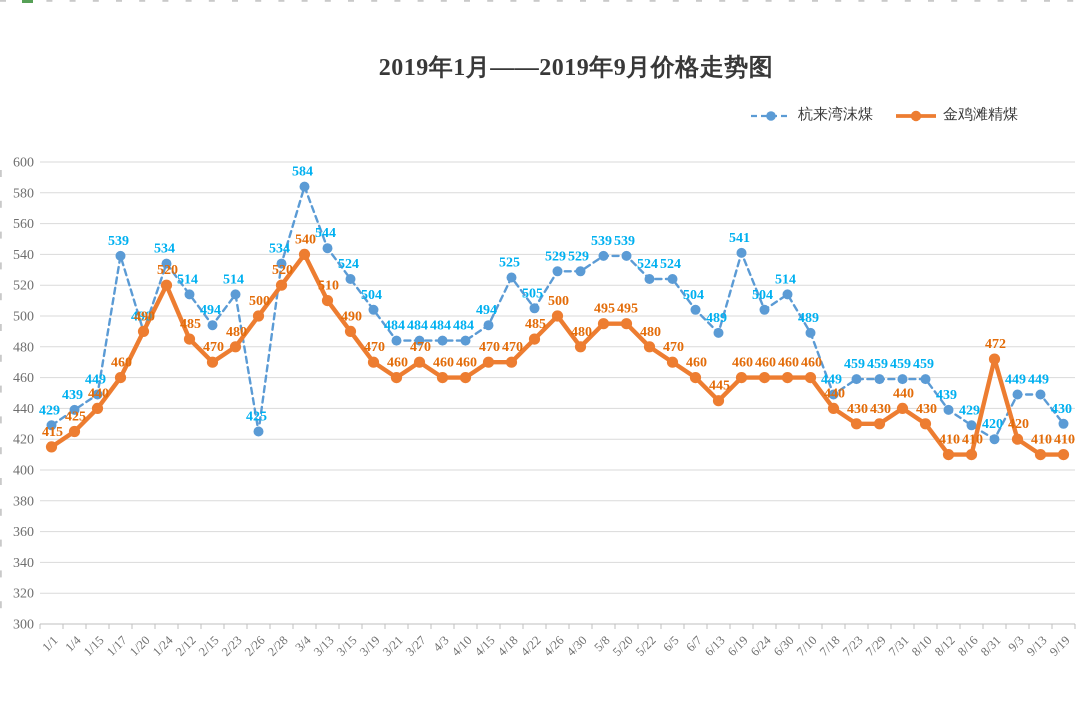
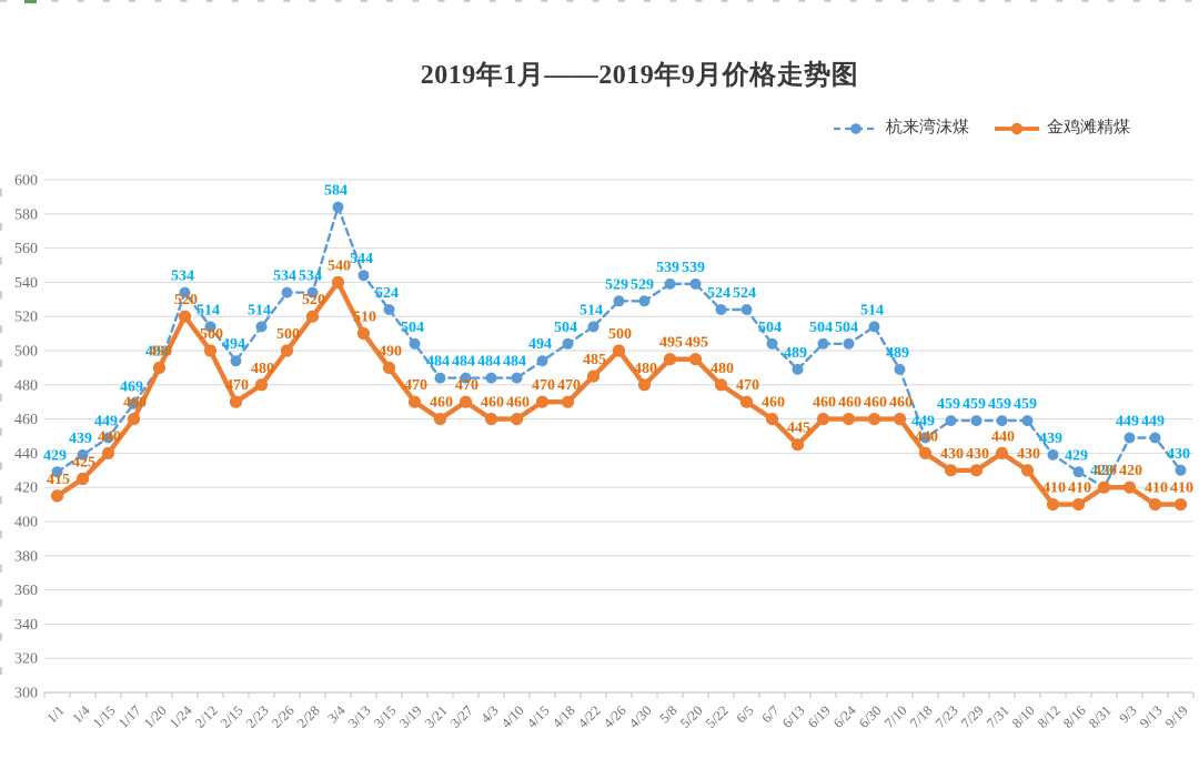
杭来湾沫煤/1/17: 539 -> 469
金鸡滩精煤/2/12: 485 -> 500
杭来湾沫煤/2/26: 425 -> 534
杭来湾沫煤/4/18: 525 -> 504
杭来湾沫煤/4/22: 505 -> 514
杭来湾沫煤/6/19: 541 -> 504
金鸡滩精煤/8/31: 472 -> 420
